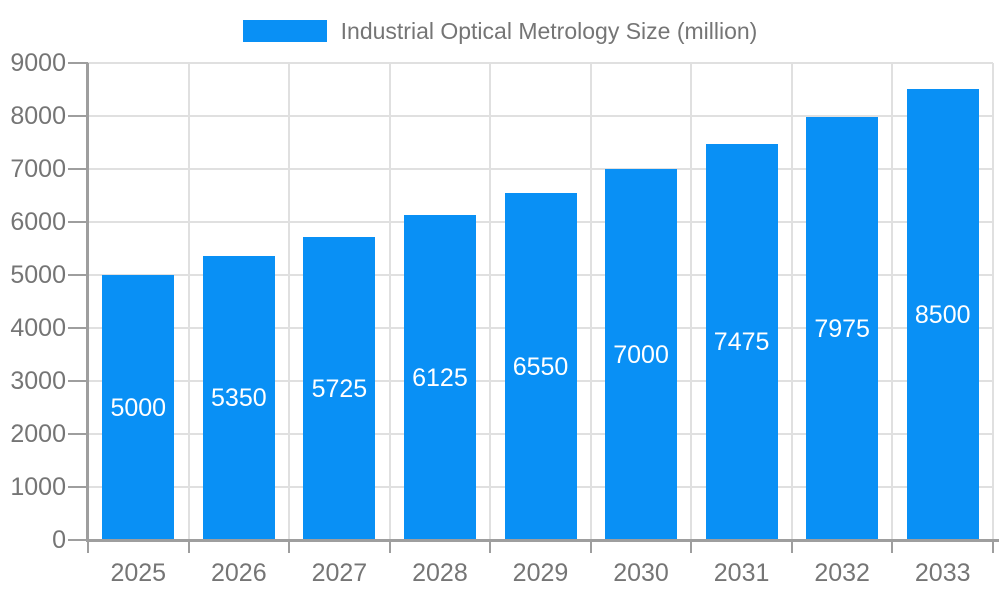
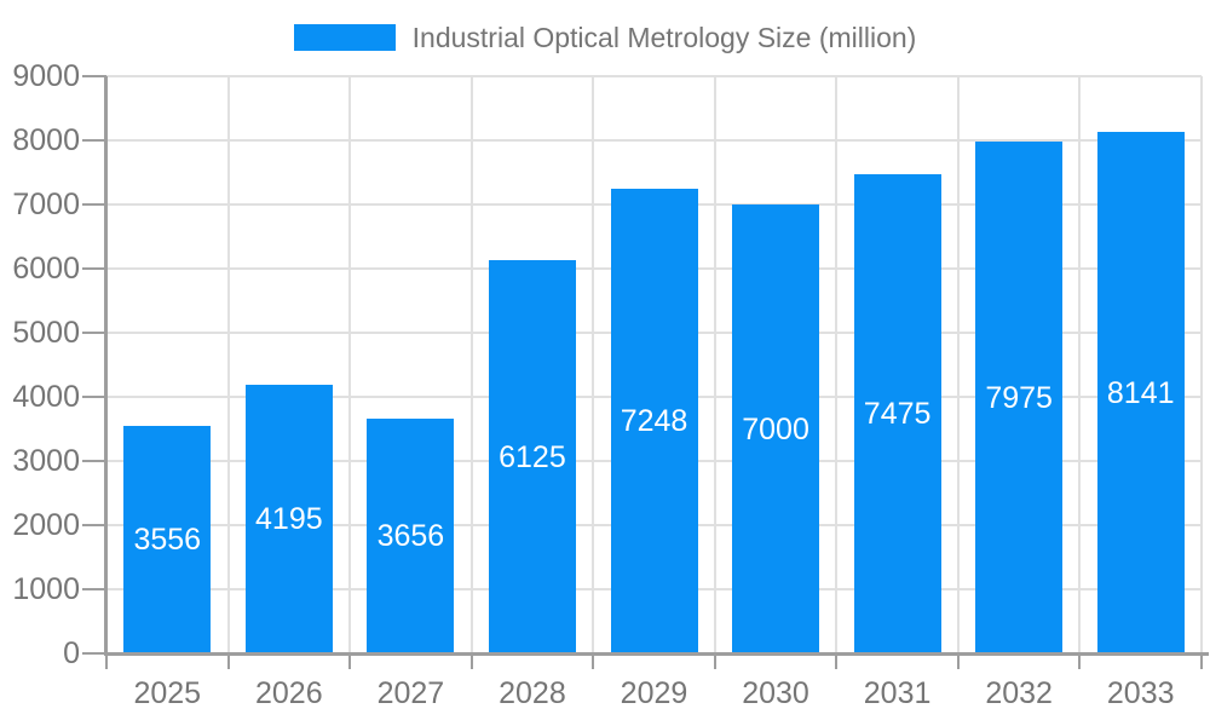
2025: 5000 -> 3556
2026: 5350 -> 4195
2027: 5725 -> 3656
2029: 6550 -> 7248
2033: 8500 -> 8141
